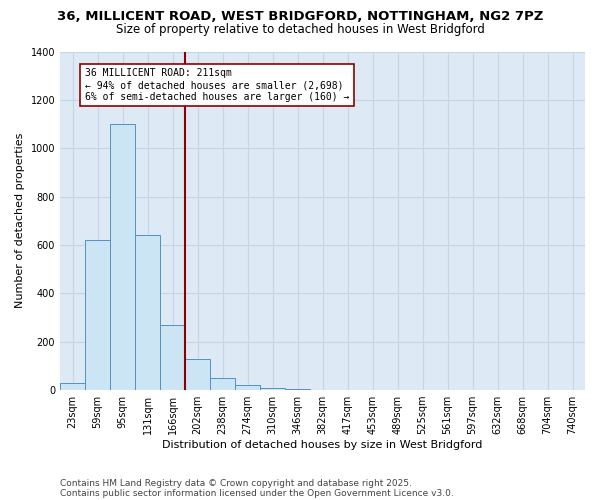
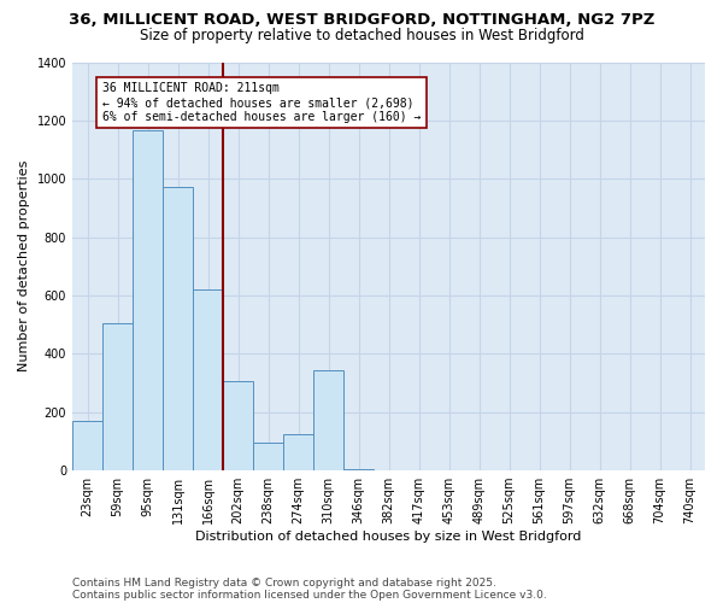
23sqm: 30 -> 170
59sqm: 620 -> 505
95sqm: 1100 -> 1165
131sqm: 640 -> 970
166sqm: 270 -> 620
202sqm: 130 -> 305
238sqm: 50 -> 95
274sqm: 20 -> 125
310sqm: 10 -> 345
